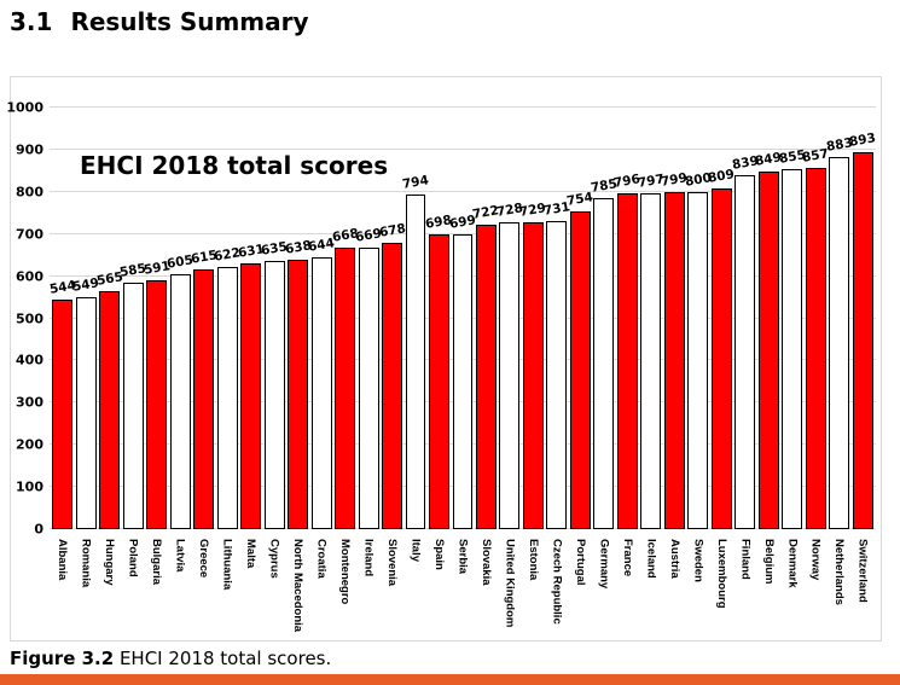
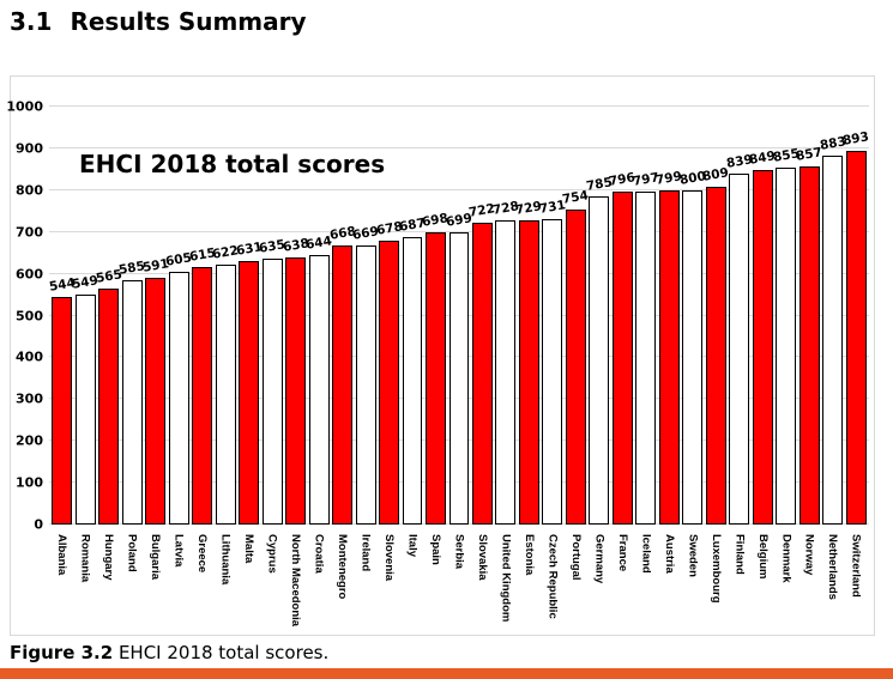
Italy: 794 -> 687
